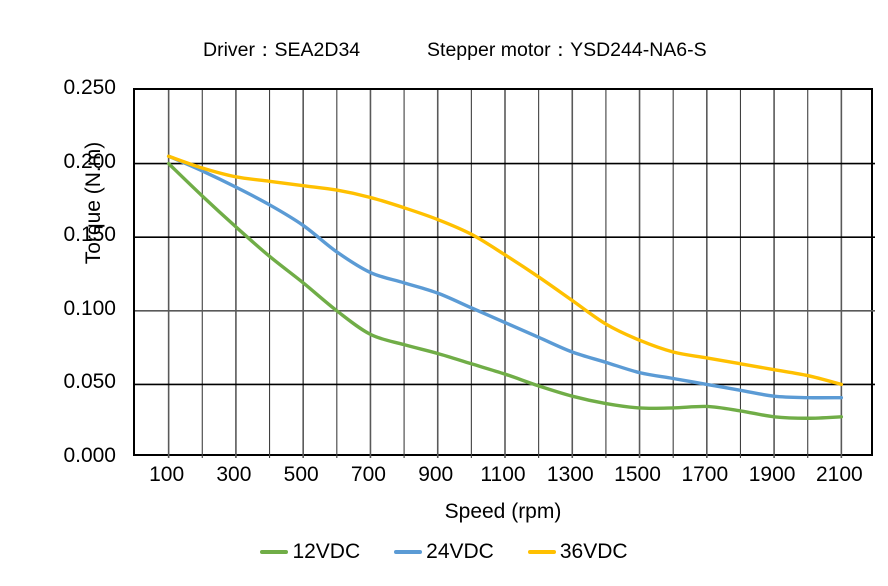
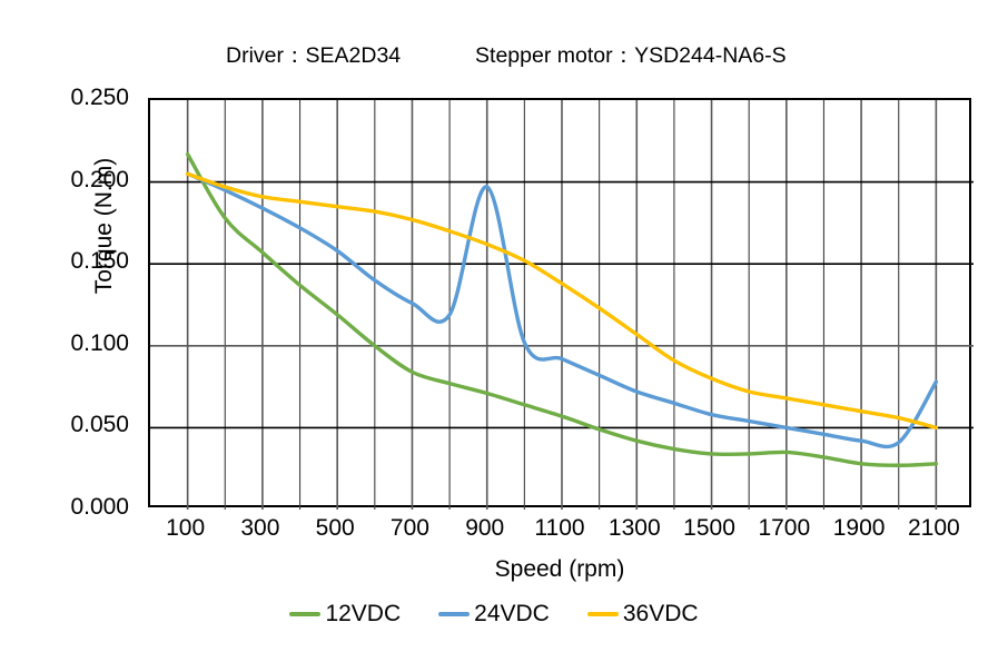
12VDC/100: 0.200 -> 0.217
24VDC/900: 0.112 -> 0.197
24VDC/2100: 0.041 -> 0.078
